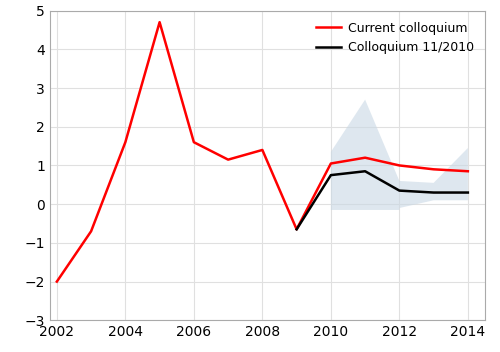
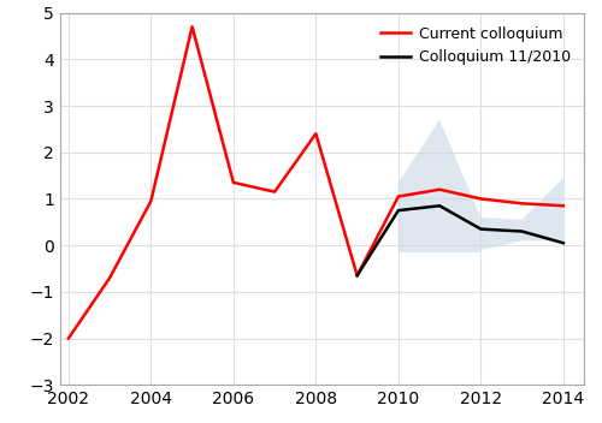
Current colloquium/2004: 1.60 -> 0.95
Current colloquium/2006: 1.60 -> 1.35
Current colloquium/2008: 1.40 -> 2.40
Colloquium 11/2010/2014: 0.30 -> 0.05
